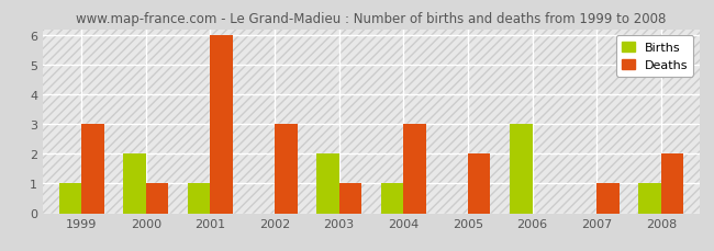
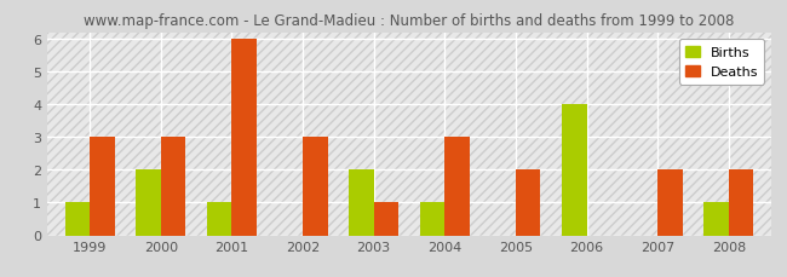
Deaths/2000: 1 -> 3
Births/2006: 3 -> 4
Deaths/2007: 1 -> 2
